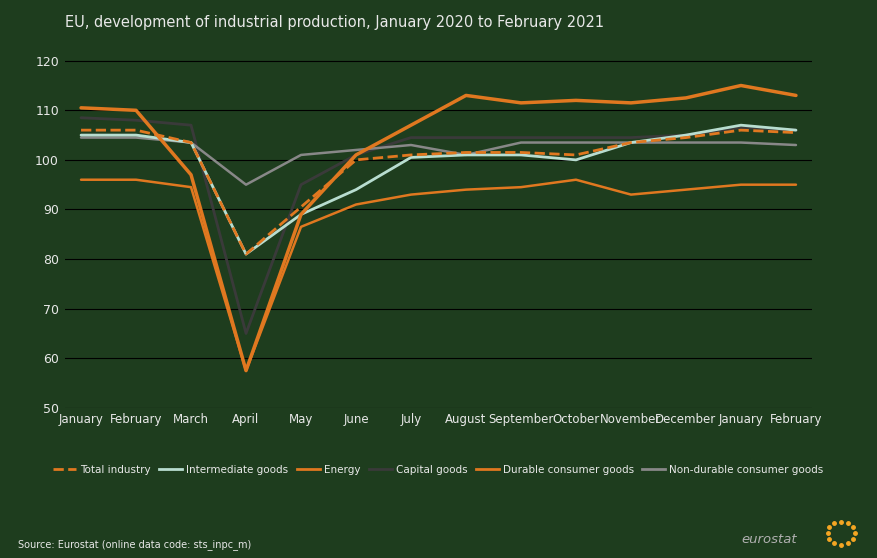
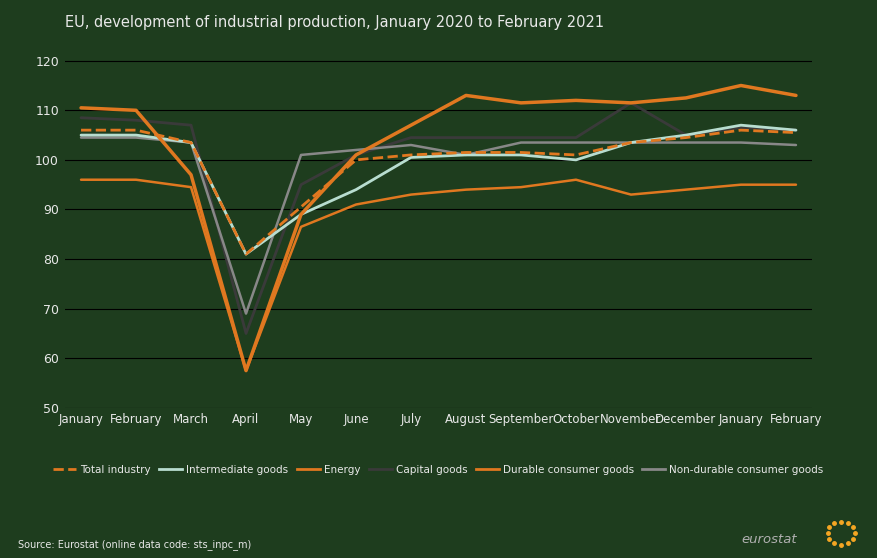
Non-durable consumer goods/April: 95.0 -> 69.0
Capital goods/November: 104.5 -> 111.5
